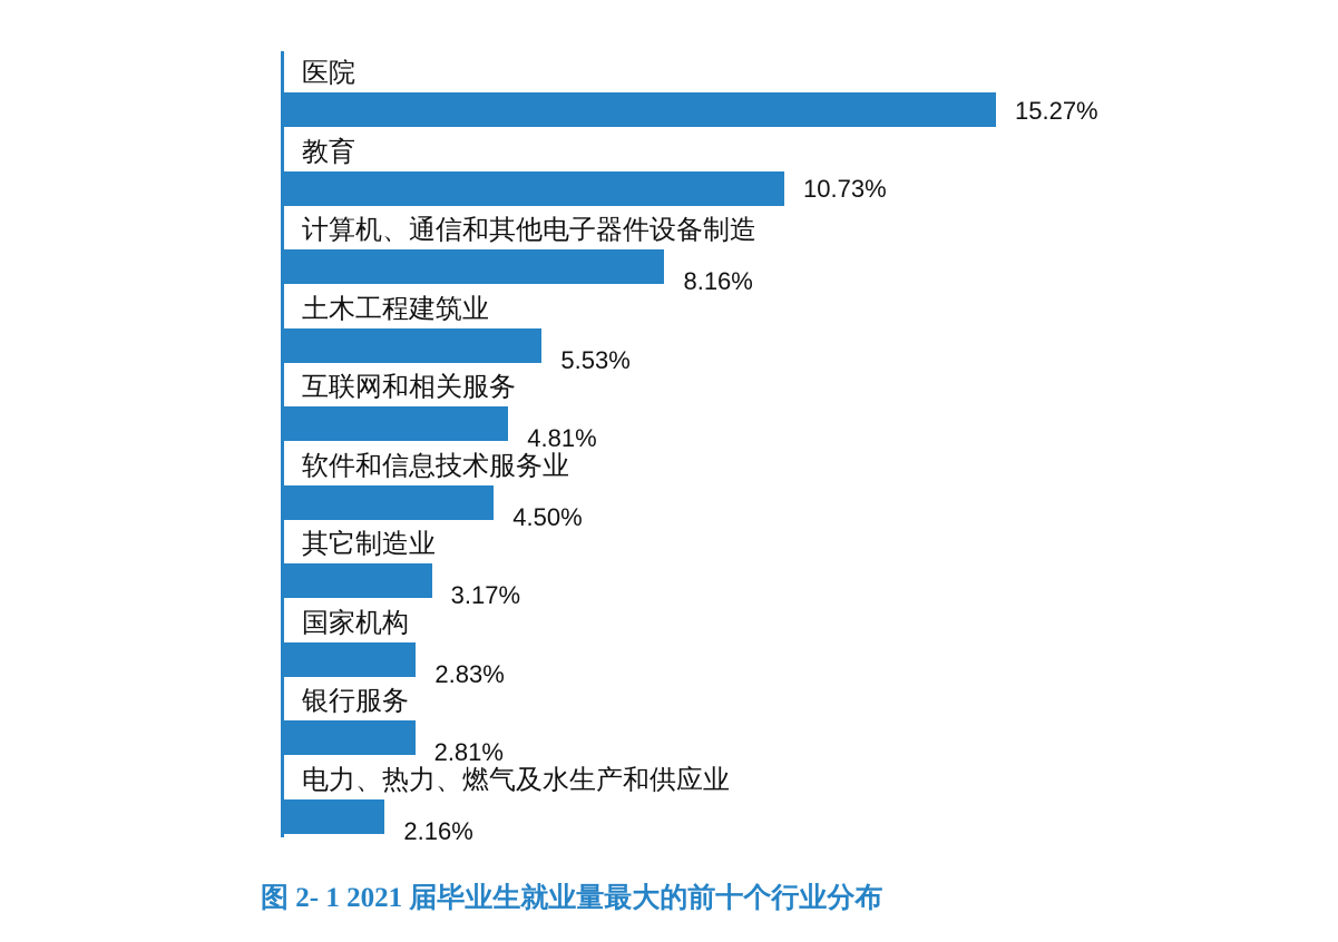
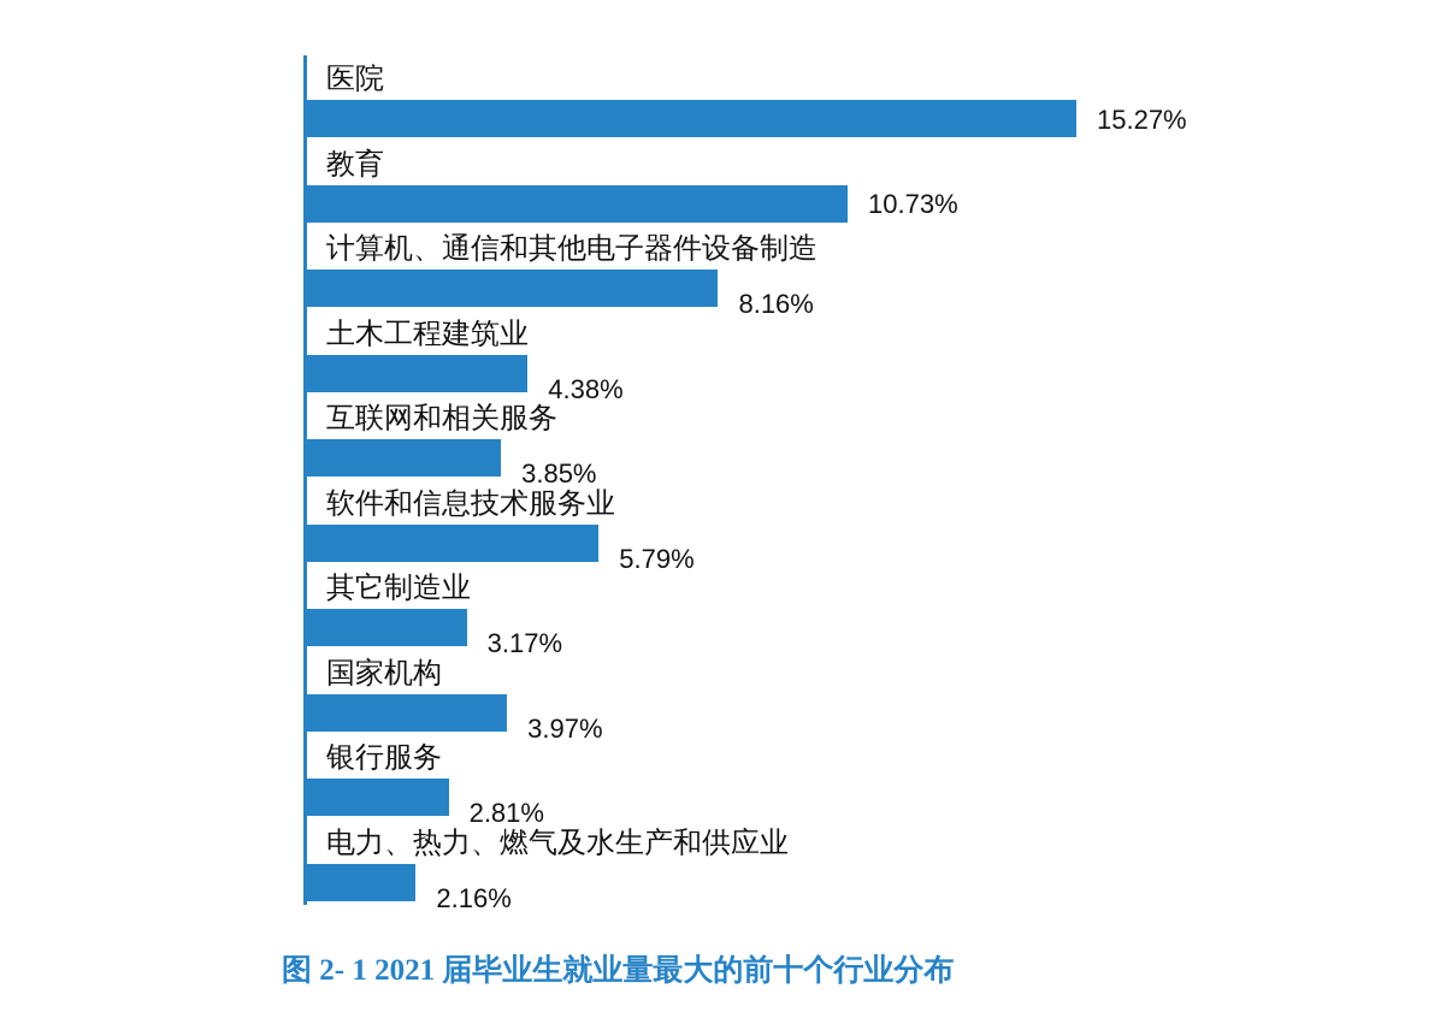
土木工程建筑业: 5.53% -> 4.38%
互联网和相关服务: 4.81% -> 3.85%
软件和信息技术服务业: 4.50% -> 5.79%
国家机构: 2.83% -> 3.97%
